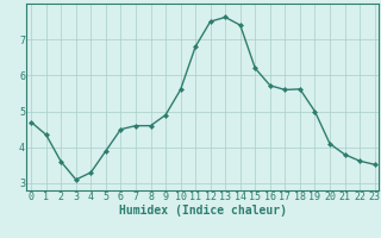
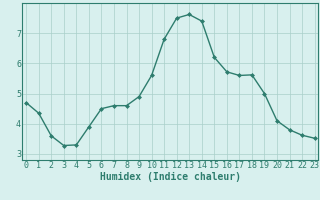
3: 3.10 -> 3.28
